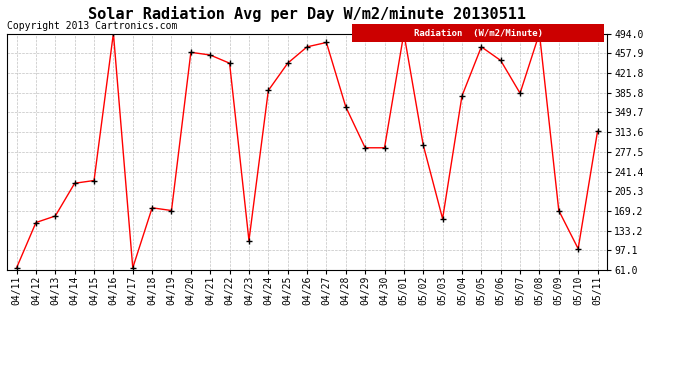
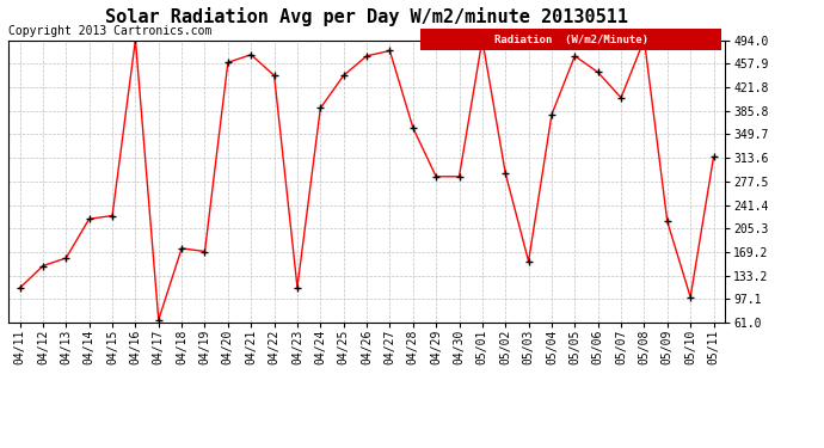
04/11: 65 -> 114
04/21: 455 -> 472
05/07: 385 -> 406
05/09: 170 -> 216
